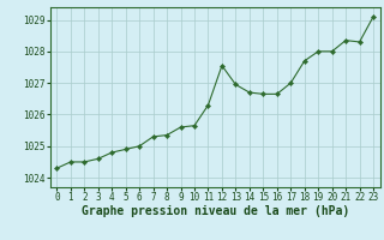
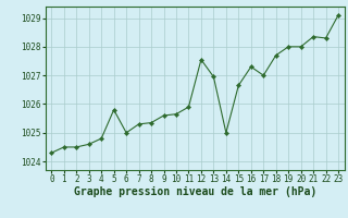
5: 1024.90 -> 1025.80
11: 1026.30 -> 1025.90
14: 1026.70 -> 1025.00
16: 1026.65 -> 1027.30
